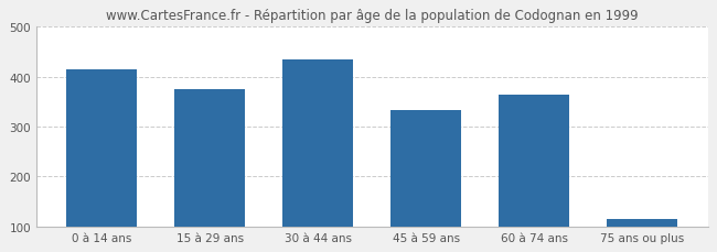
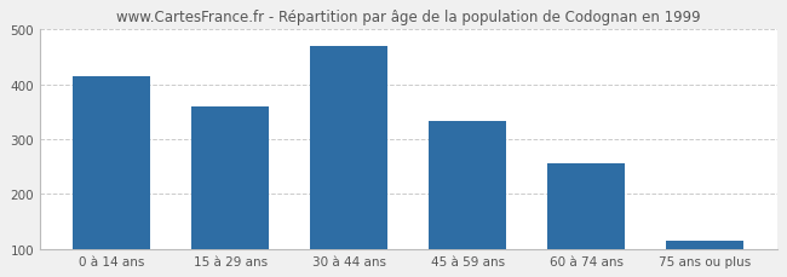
15 à 29 ans: 375 -> 360
30 à 44 ans: 435 -> 470
60 à 74 ans: 365 -> 257
